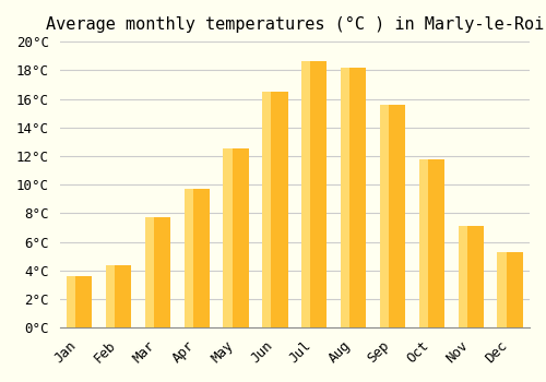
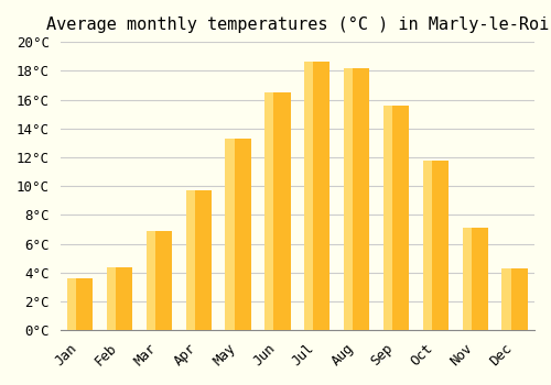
Mar: 7.7°C -> 6.9°C
May: 12.5°C -> 13.3°C
Dec: 5.3°C -> 4.3°C
